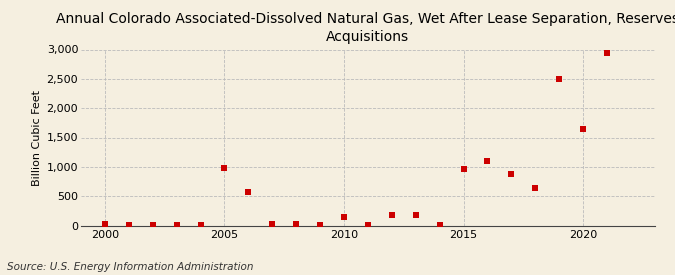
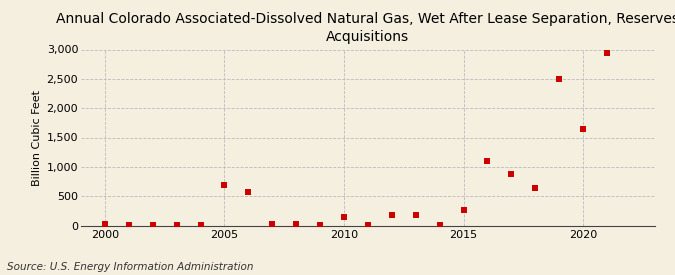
2005: 980 -> 690
2015: 960 -> 270
